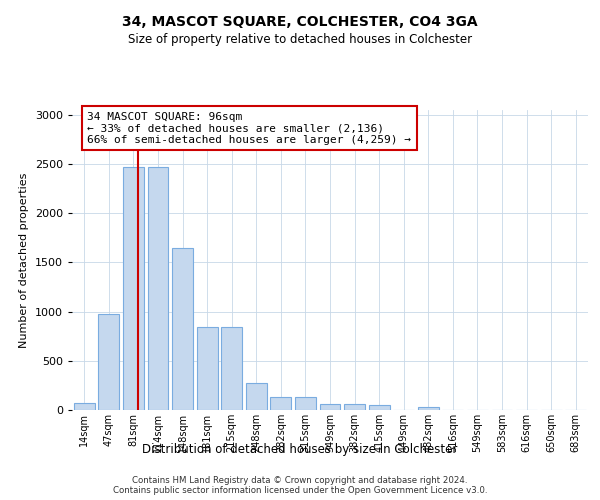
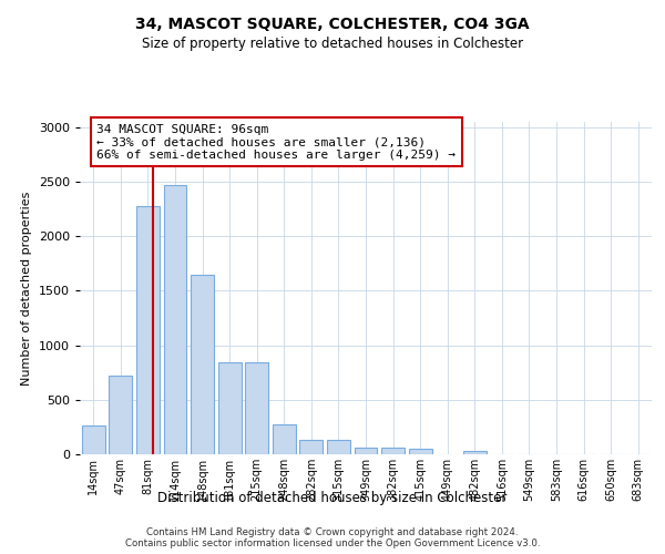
14sqm: 80 -> 260
47sqm: 980 -> 720
81sqm: 2470 -> 2280
